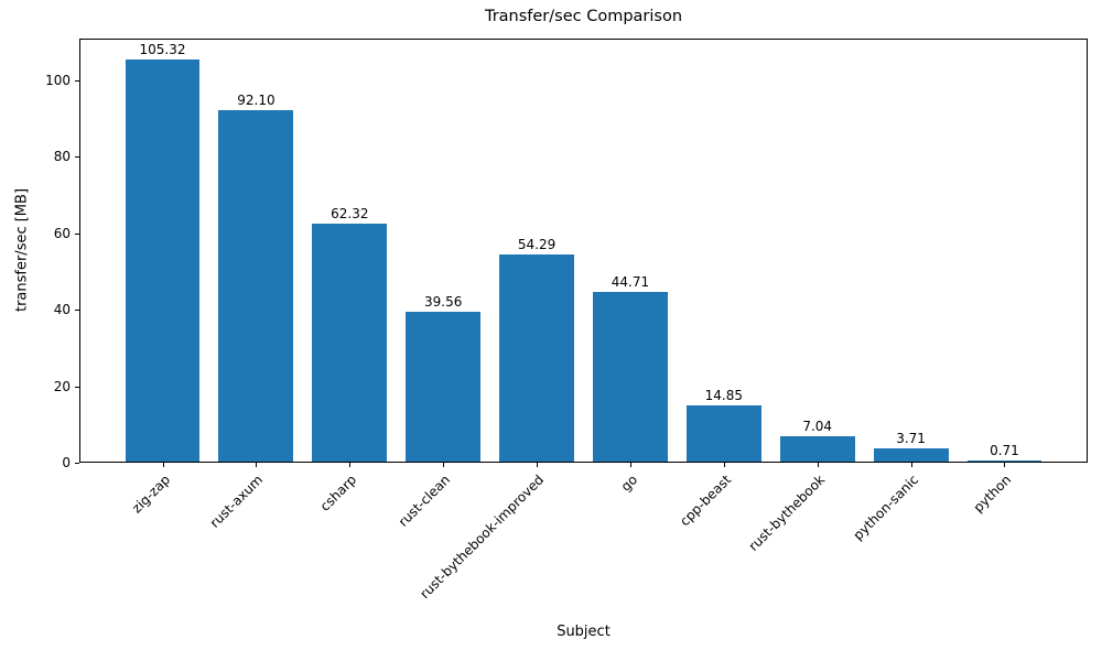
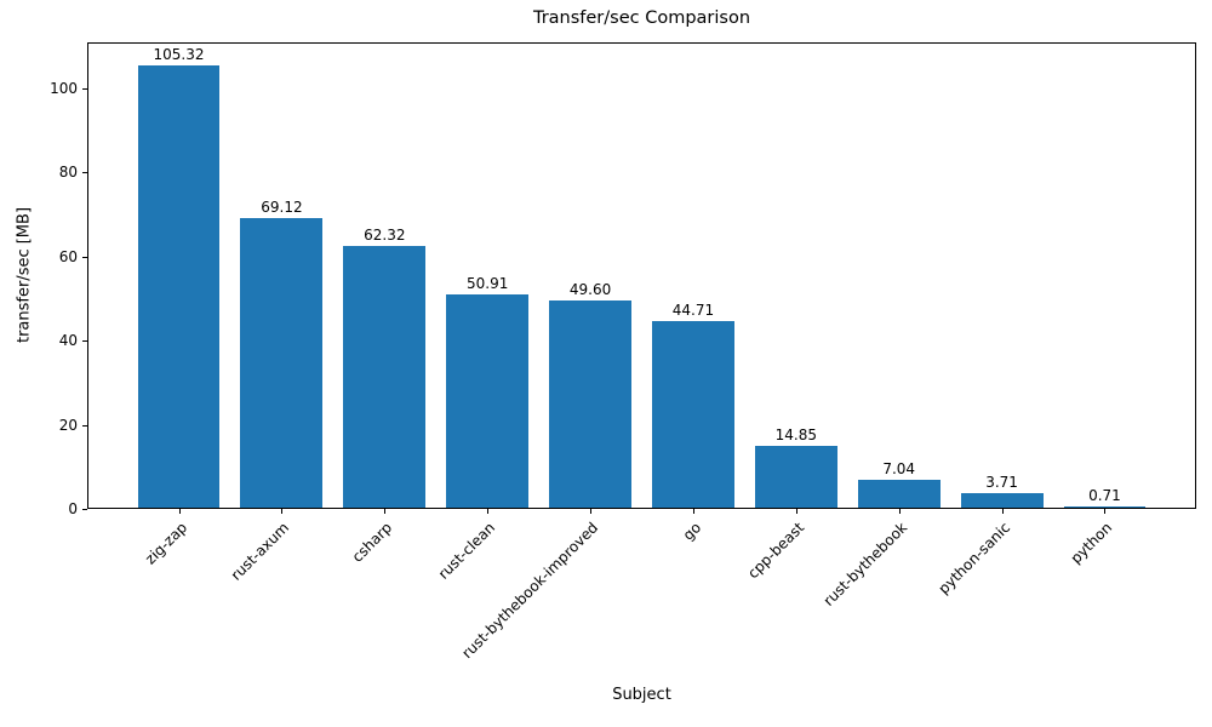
rust-axum: 92.10 -> 69.12
rust-clean: 39.56 -> 50.91
rust-bythebook-improved: 54.29 -> 49.60
